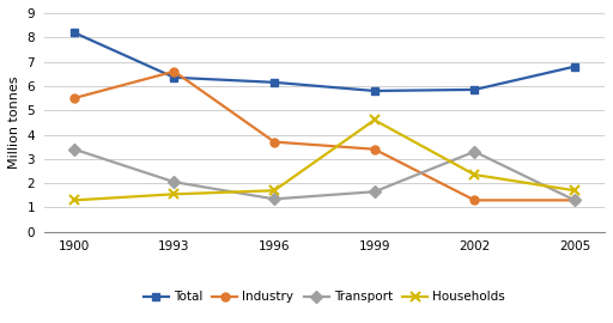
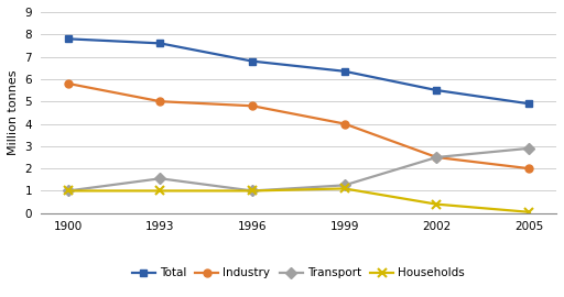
Total/1900: 8.20 -> 7.80
Industry/1900: 5.5 -> 5.8
Transport/1900: 3.40 -> 1.00
Households/1900: 1.30 -> 1.00
Total/1993: 6.35 -> 7.60
Industry/1993: 6.6 -> 5.0
Transport/1993: 2.05 -> 1.55
Households/1993: 1.55 -> 1.00
Total/1996: 6.15 -> 6.80
Industry/1996: 3.7 -> 4.8
Transport/1996: 1.35 -> 1.00
Households/1996: 1.70 -> 1.00
Total/1999: 5.80 -> 6.35
Industry/1999: 3.4 -> 4.0
Transport/1999: 1.65 -> 1.25
Households/1999: 4.60 -> 1.10
Total/2002: 5.85 -> 5.50
Industry/2002: 1.3 -> 2.5
Transport/2002: 3.30 -> 2.50
Households/2002: 2.35 -> 0.40
Total/2005: 6.80 -> 4.90
Industry/2005: 1.3 -> 2.0
Transport/2005: 1.30 -> 2.90
Households/2005: 1.70 -> 0.05
